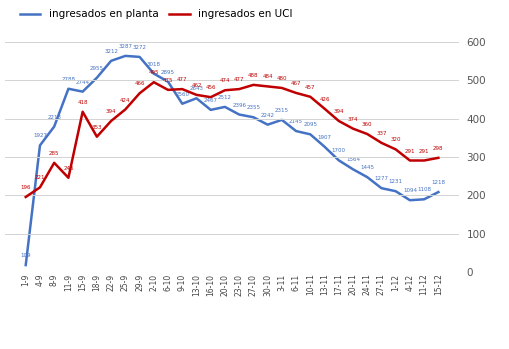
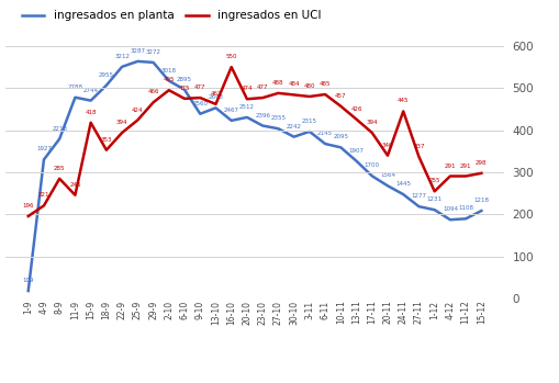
ingresados en UCI/16-10: 456 -> 550
ingresados en UCI/6-11: 467 -> 485
ingresados en UCI/20-11: 374 -> 340
ingresados en UCI/24-11: 360 -> 445
ingresados en UCI/1-12: 320 -> 255
